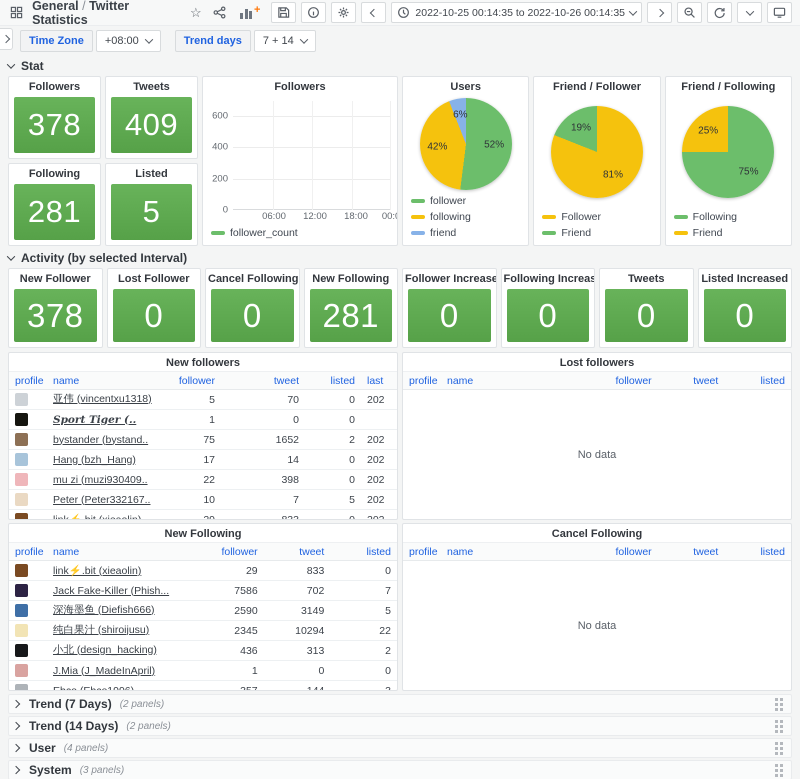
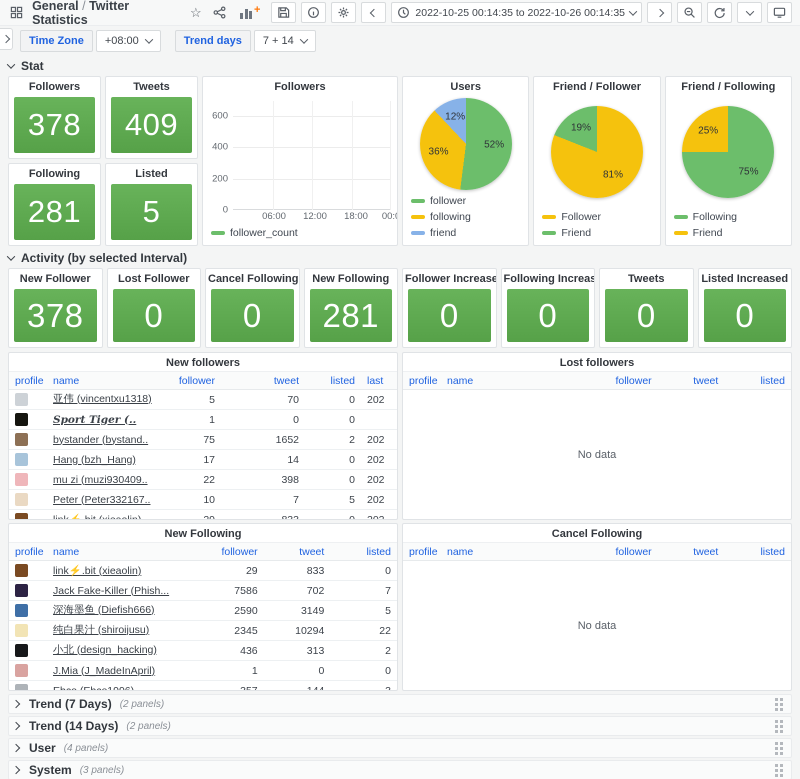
Users/following: 42% -> 36%
Users/friend: 6% -> 12%
